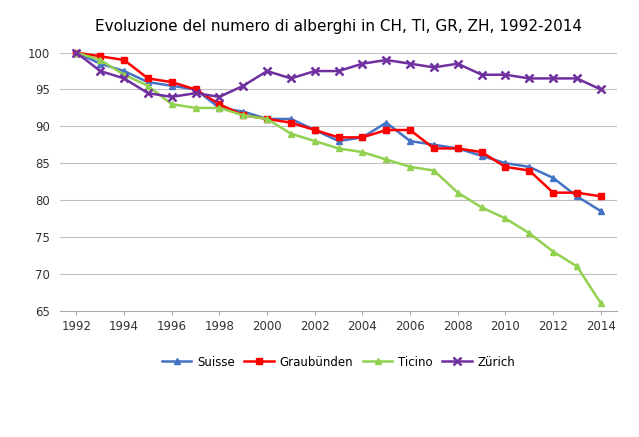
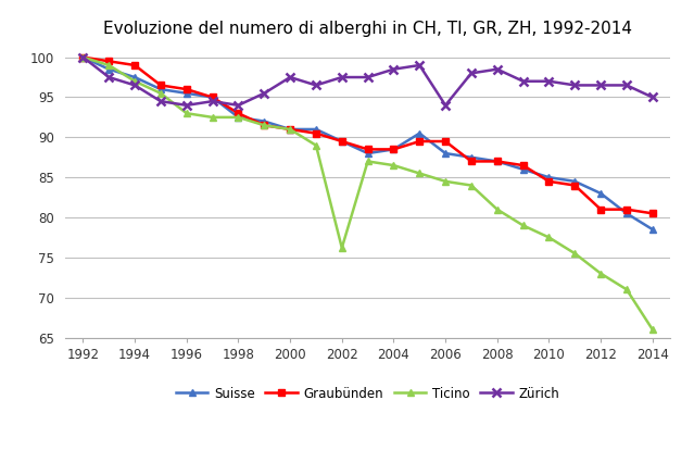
Ticino/2002: 88.0 -> 76.2
Zürich/2006: 98.5 -> 94.0
